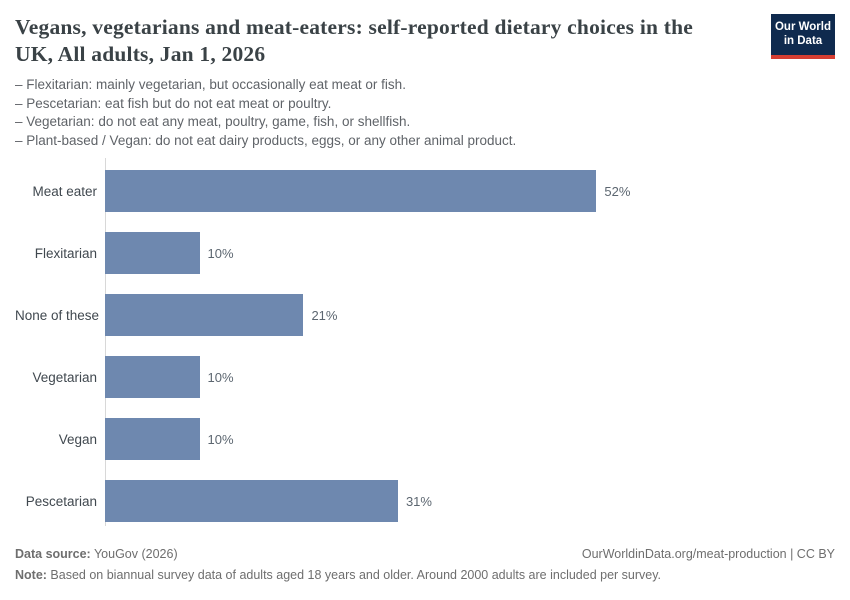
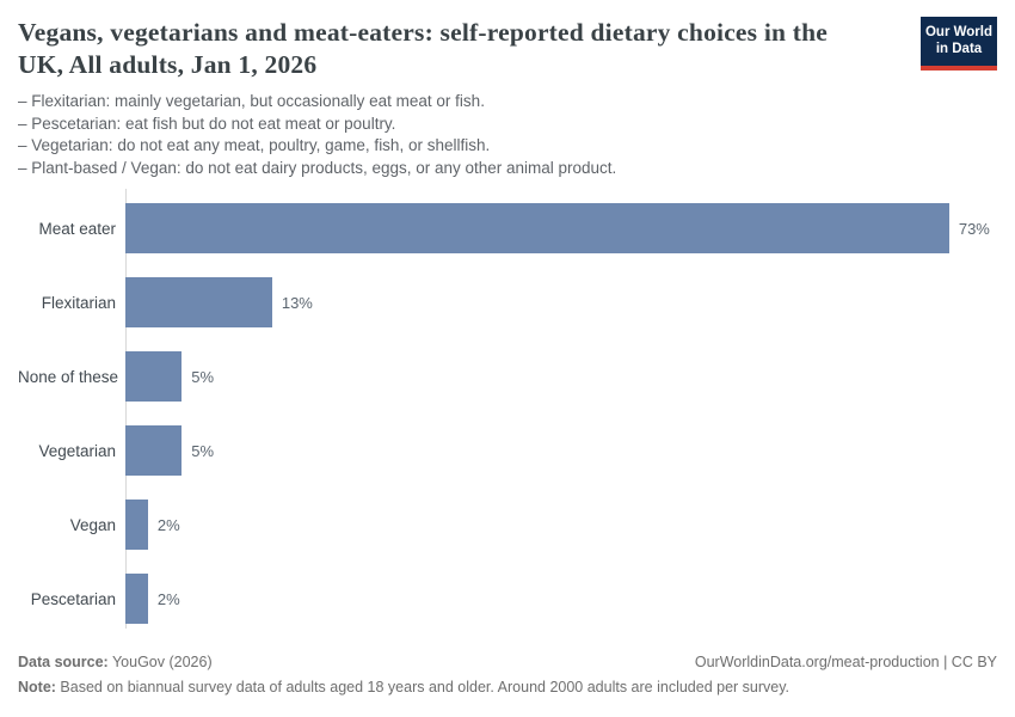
Meat eater: 52% -> 73%
Flexitarian: 10% -> 13%
None of these: 21% -> 5%
Vegetarian: 10% -> 5%
Vegan: 10% -> 2%
Pescetarian: 31% -> 2%
